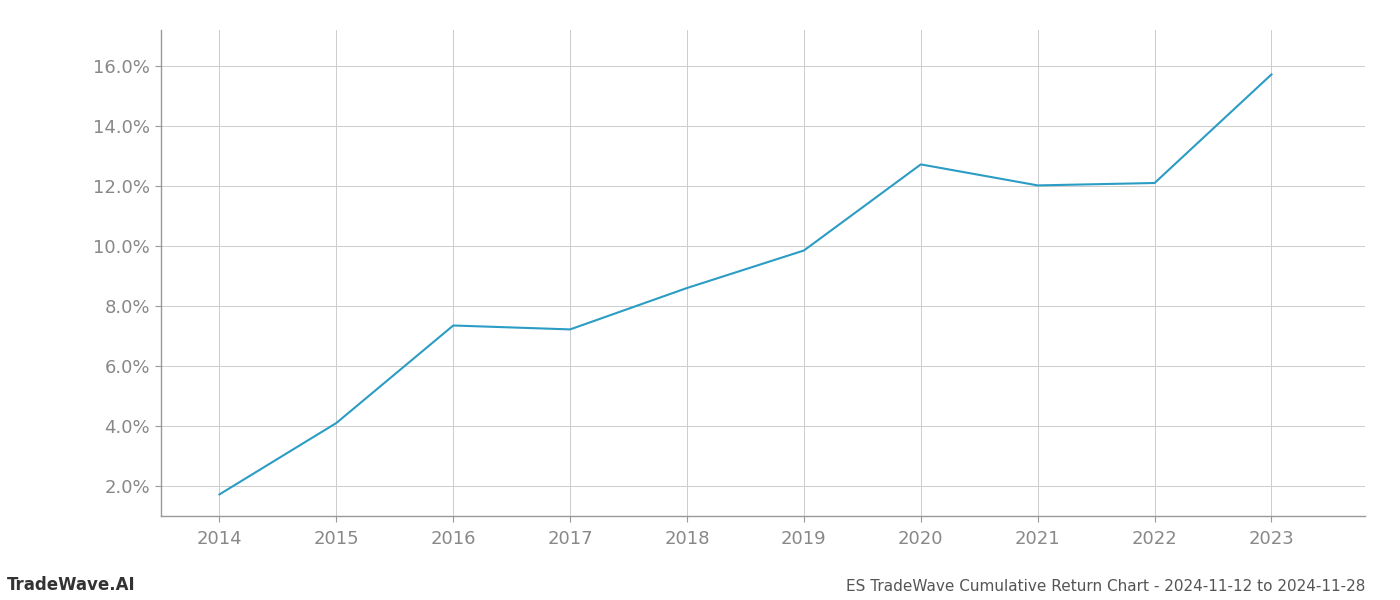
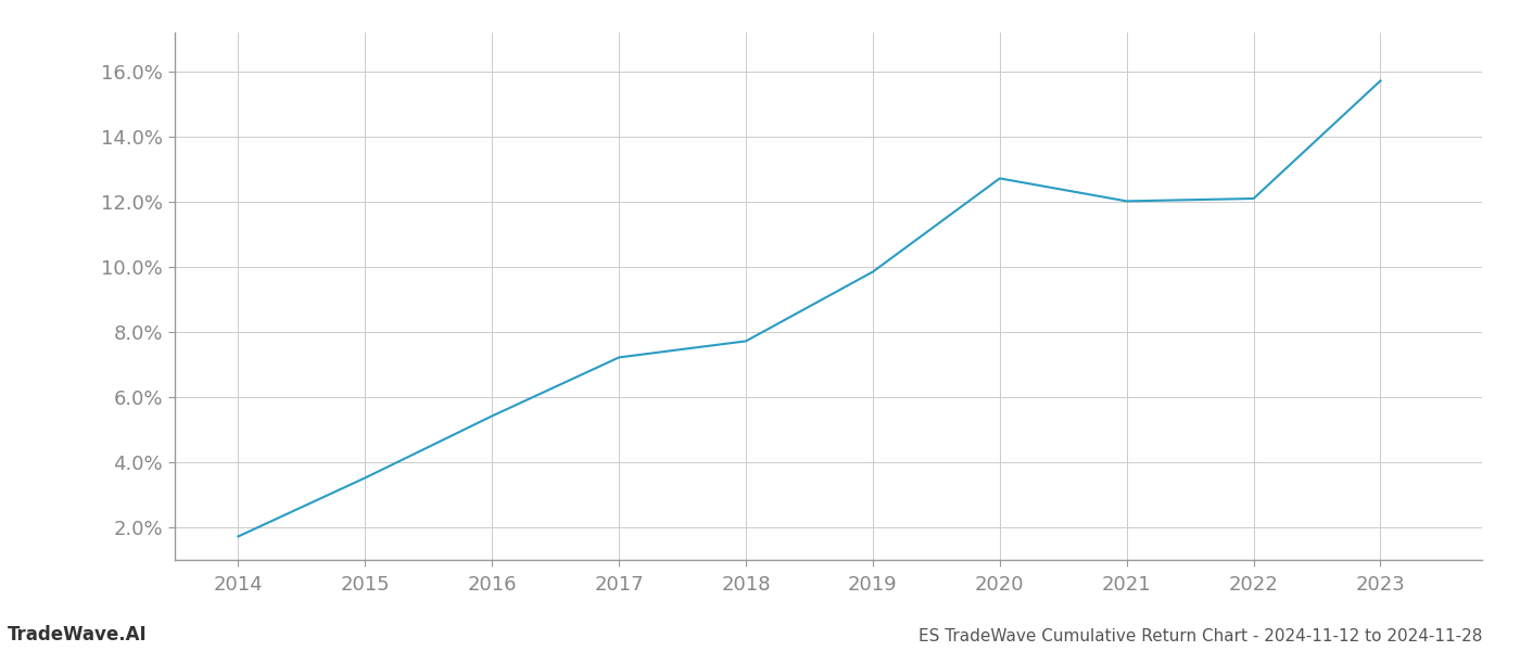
2015: 4.10% -> 3.52%
2016: 7.35% -> 5.42%
2018: 8.60% -> 7.72%
